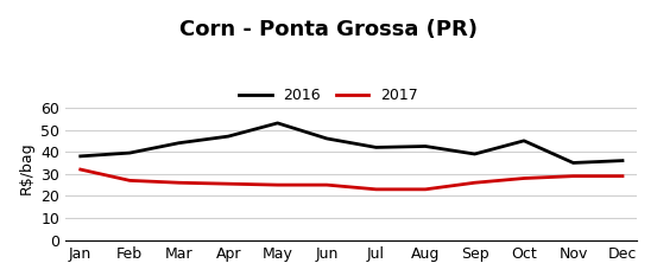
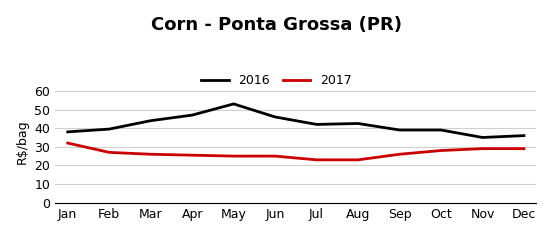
2016/Oct: 45 -> 39
